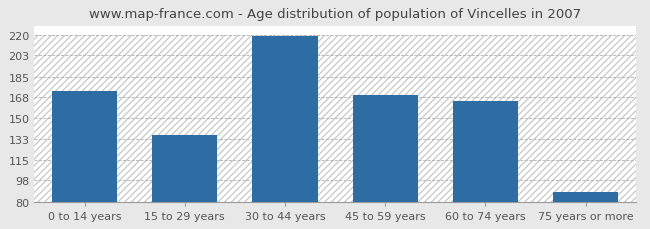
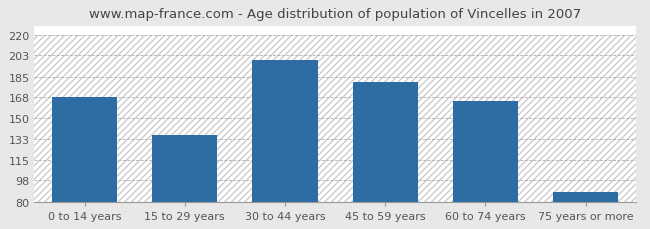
0 to 14 years: 173 -> 168
30 to 44 years: 219 -> 199
45 to 59 years: 170 -> 181
